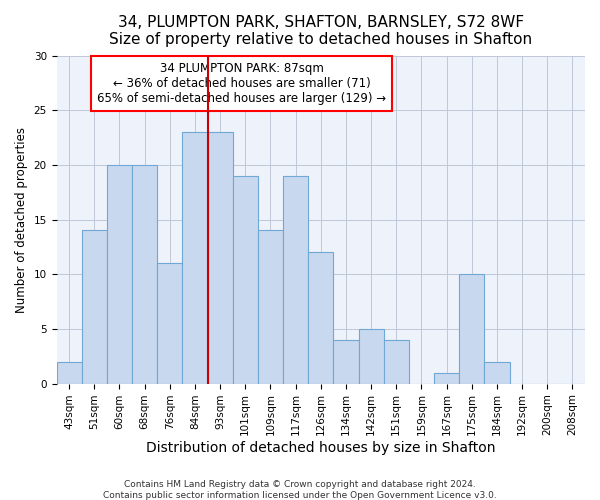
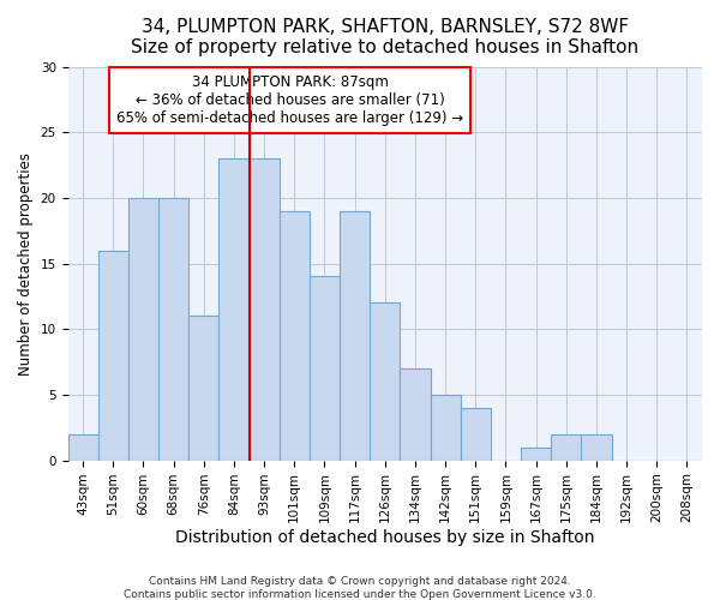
51sqm: 14 -> 16
134sqm: 4 -> 7
175sqm: 10 -> 2
